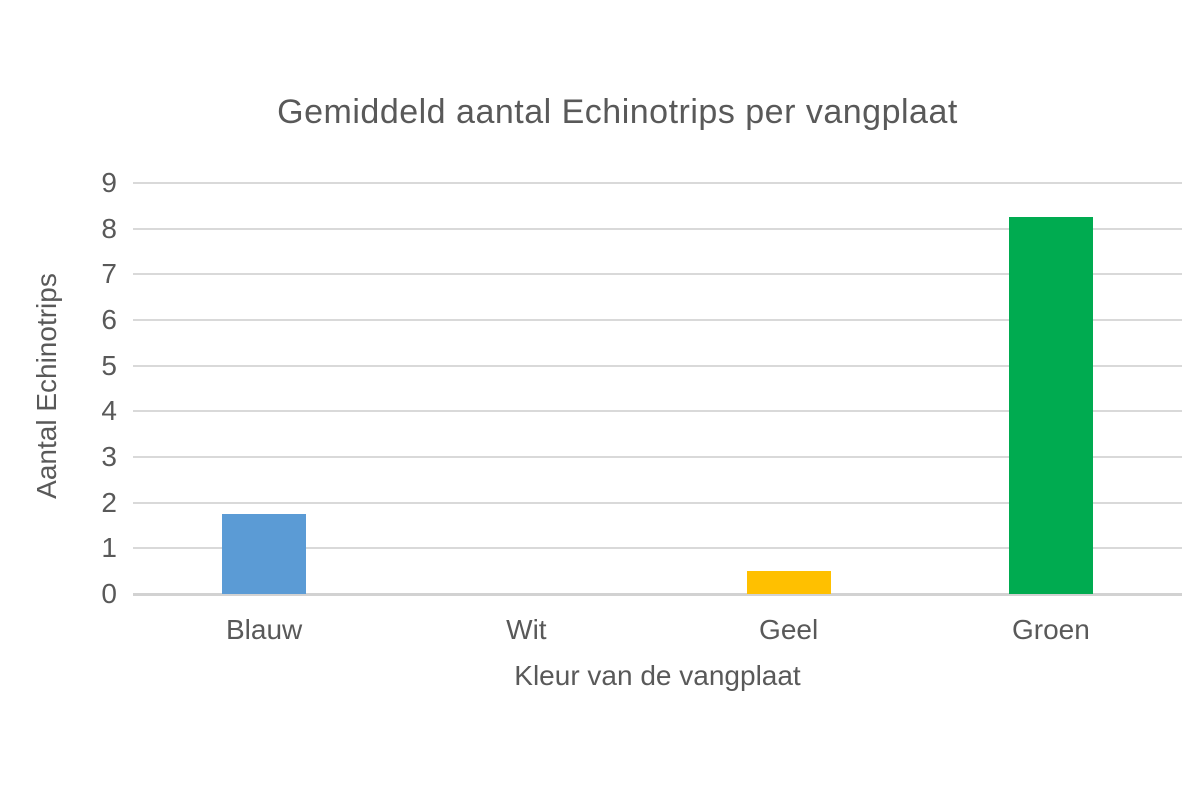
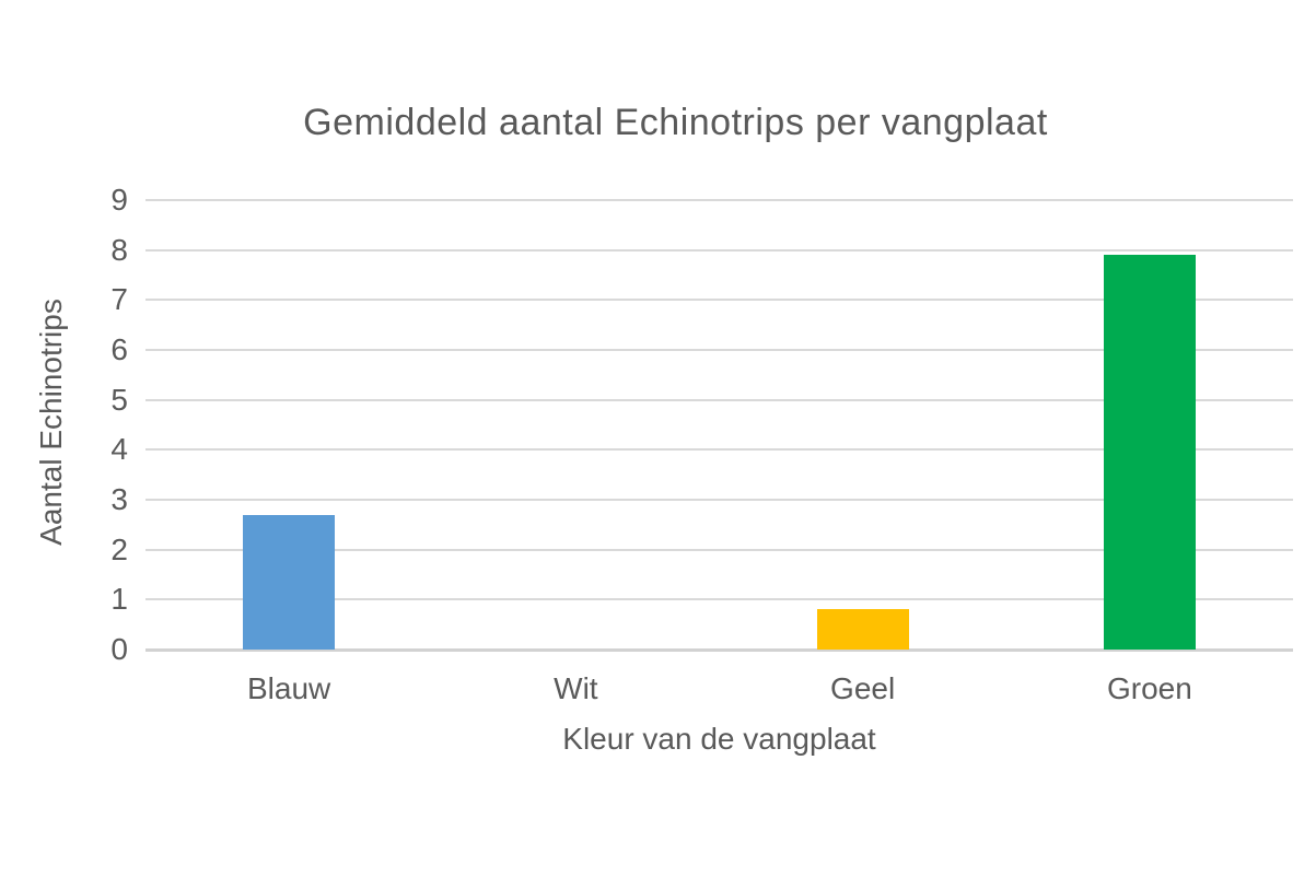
Blauw: 1.8 -> 2.7
Geel: 0.5 -> 0.8
Groen: 8.2 -> 7.9
